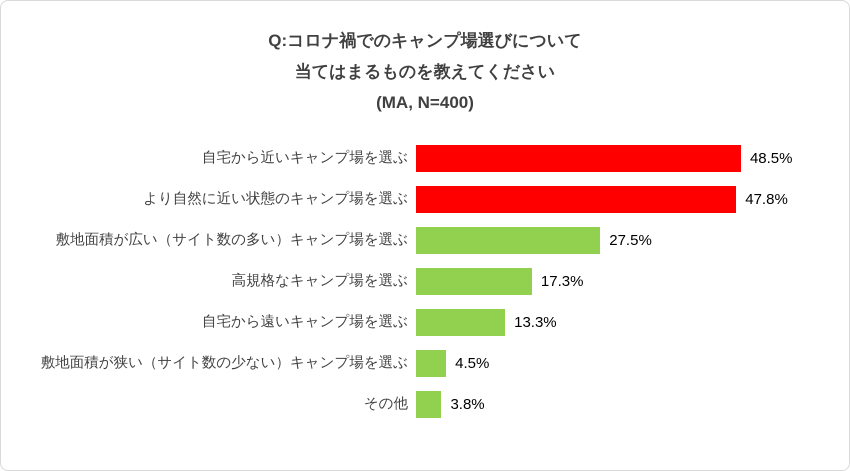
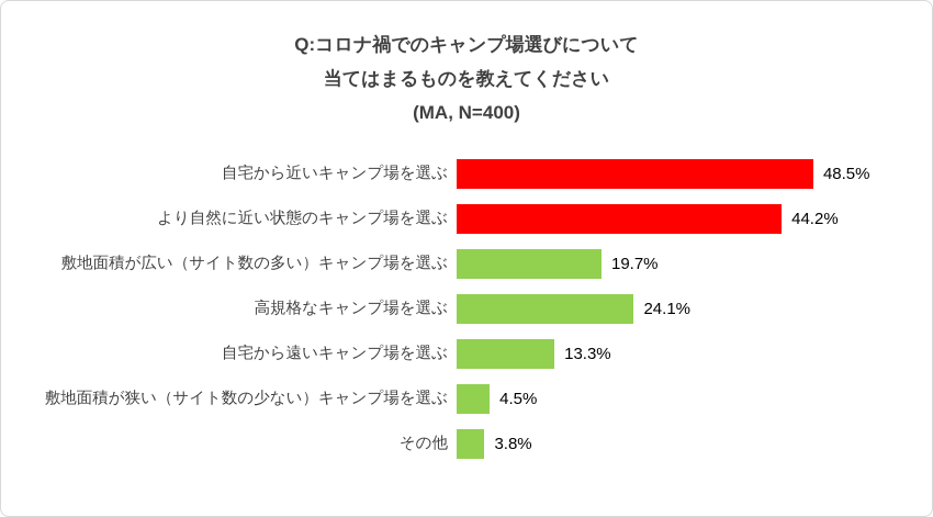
より自然に近い状態のキャンプ場を選ぶ: 47.8% -> 44.2%
敷地面積が広い（サイト数の多い）キャンプ場を選ぶ: 27.5% -> 19.7%
高規格なキャンプ場を選ぶ: 17.3% -> 24.1%
